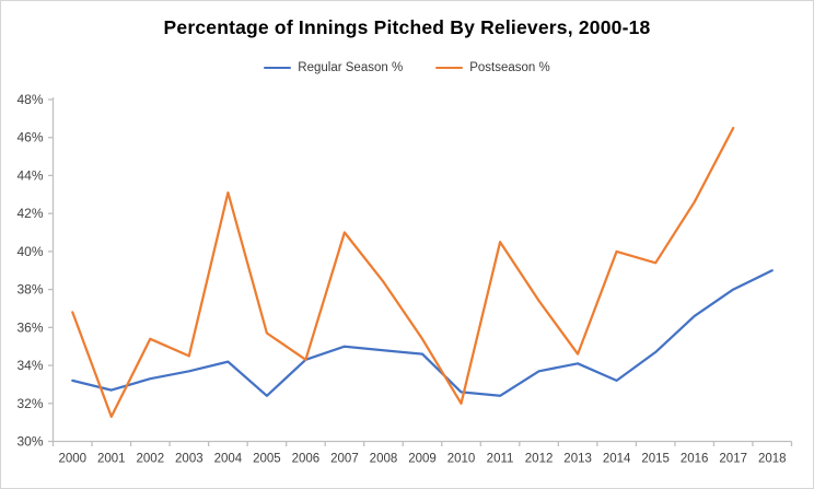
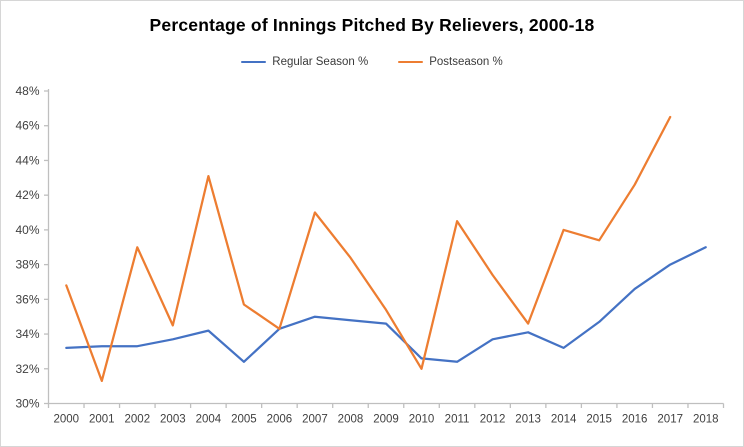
Regular Season %/2001: 32.7% -> 33.3%
Postseason %/2002: 35.4% -> 39.0%
